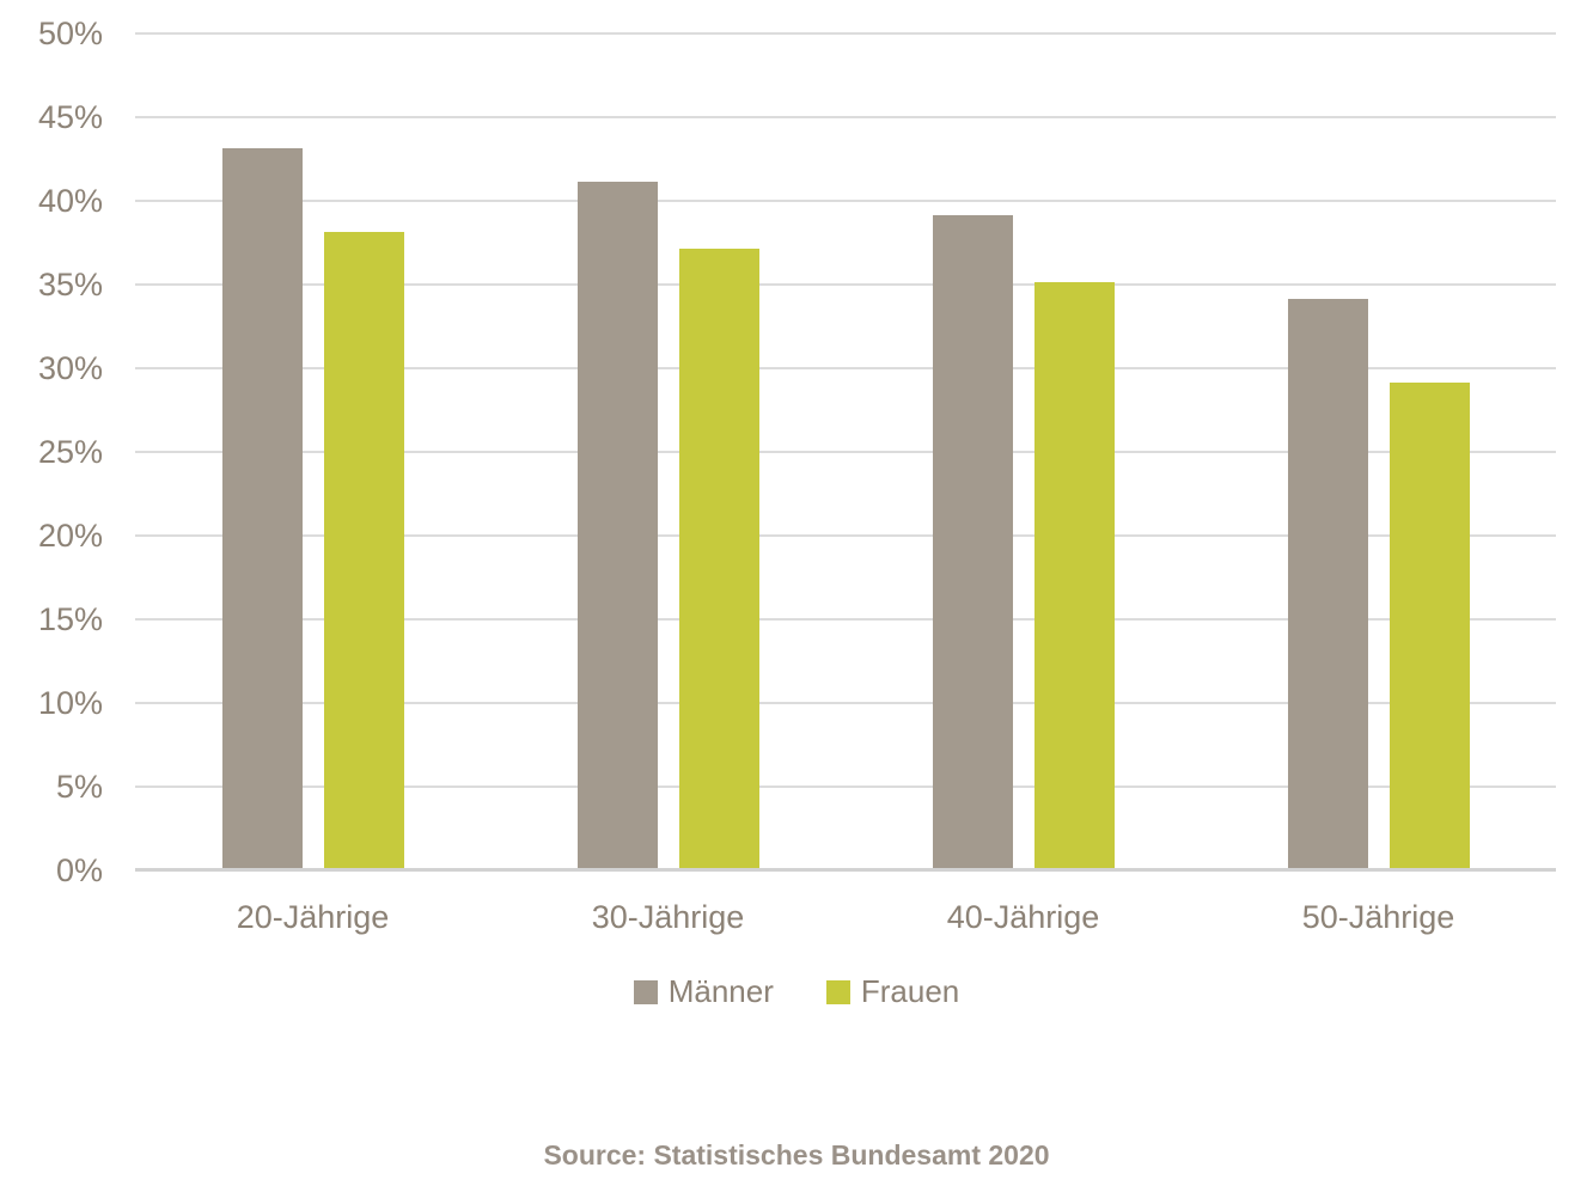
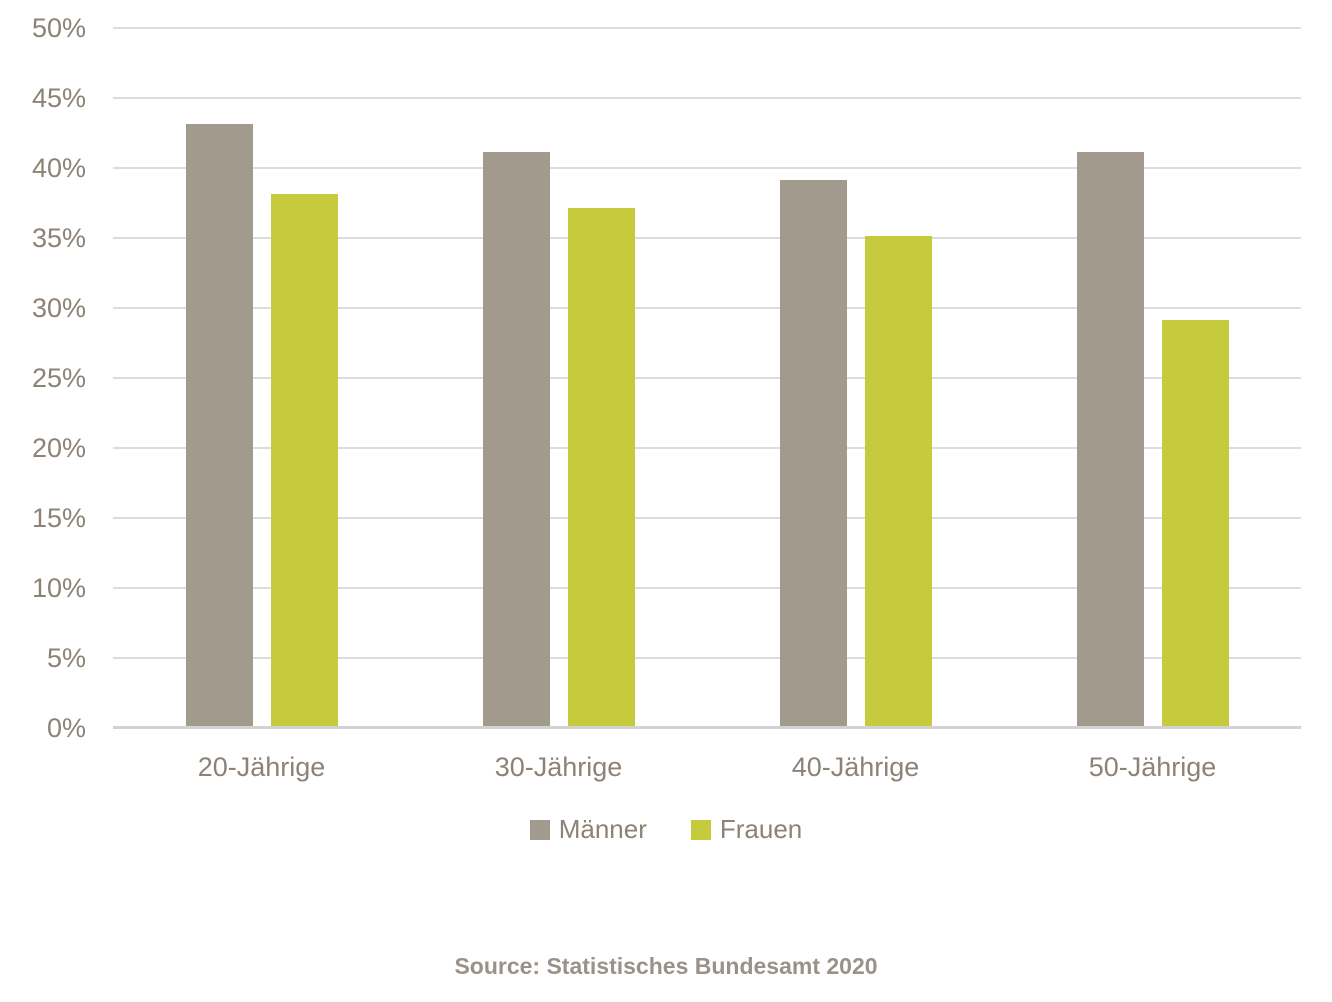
Männer/50-Jährige: 34% -> 41%
